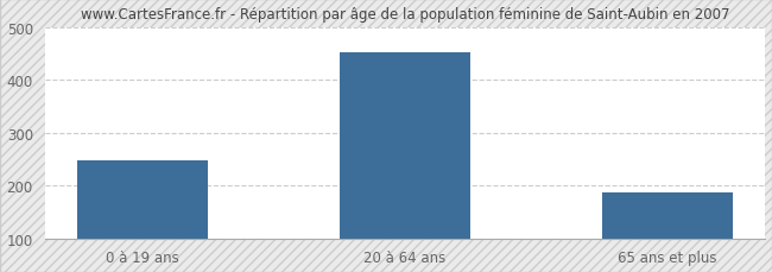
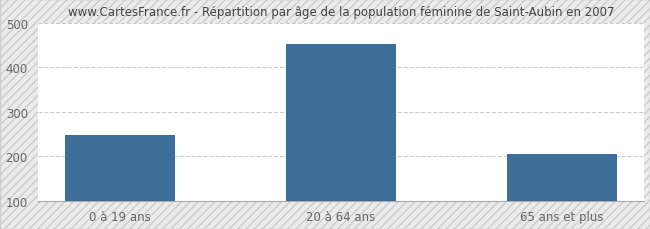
65 ans et plus: 188 -> 205
